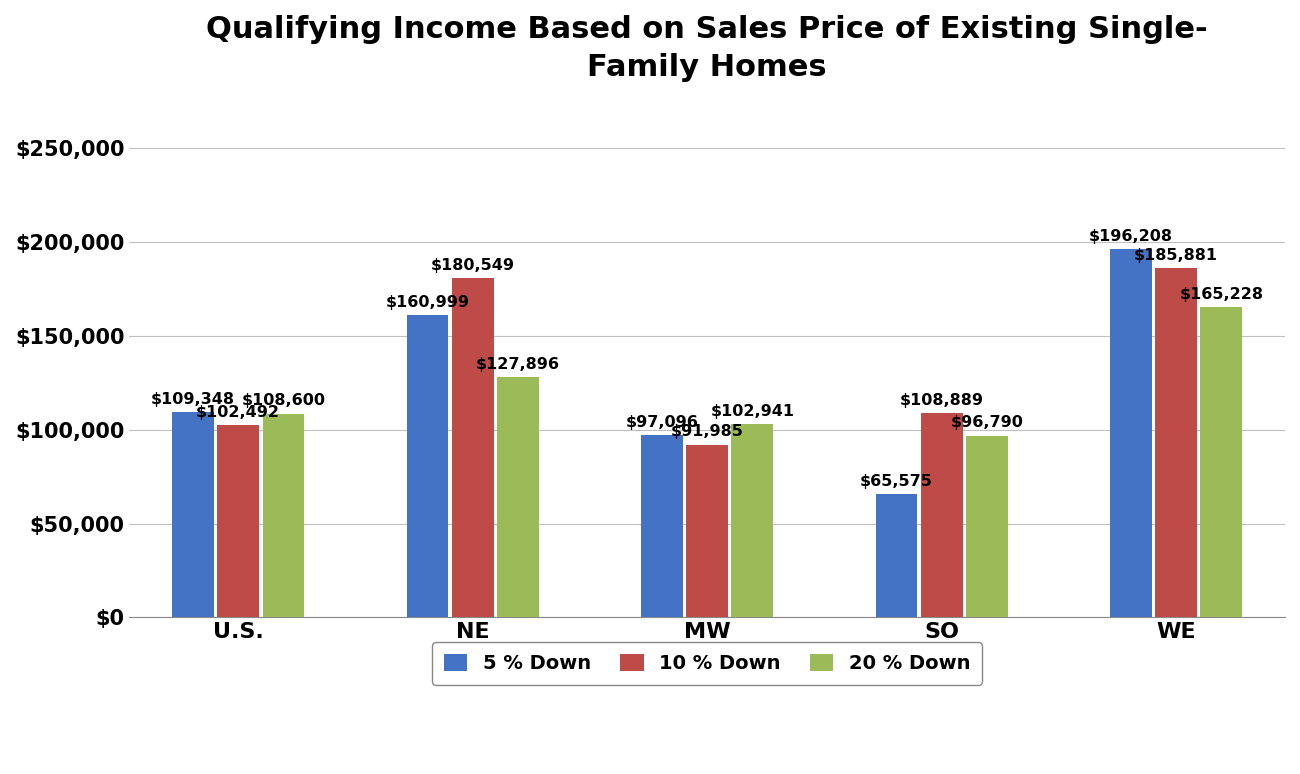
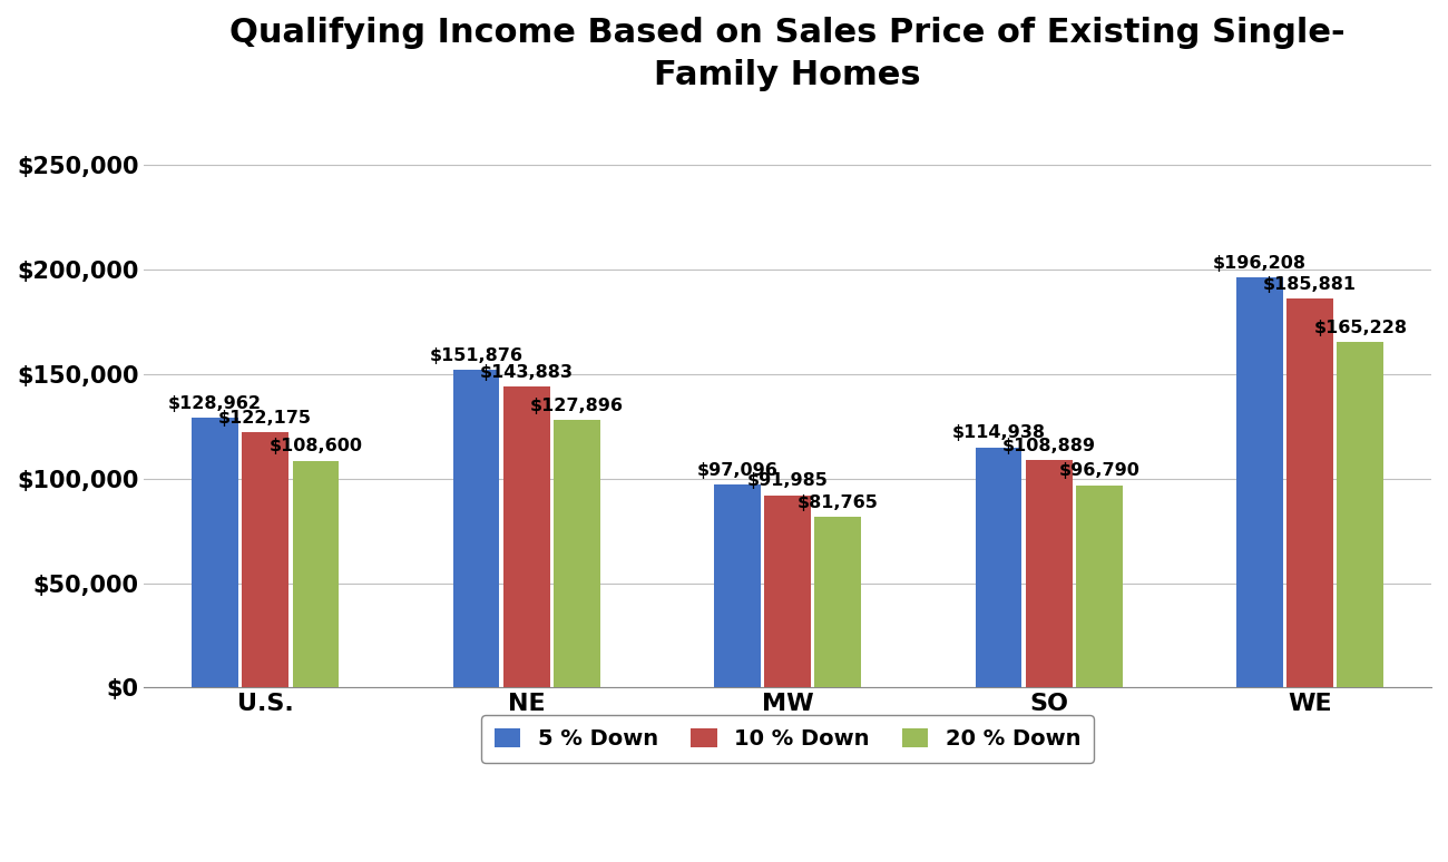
5 % Down/U.S.: $109,348 -> $128,962
10 % Down/U.S.: $102,492 -> $122,175
5 % Down/NE: $160,999 -> $151,876
10 % Down/NE: $180,549 -> $143,883
20 % Down/MW: $102,941 -> $81,765
5 % Down/SO: $65,575 -> $114,938
